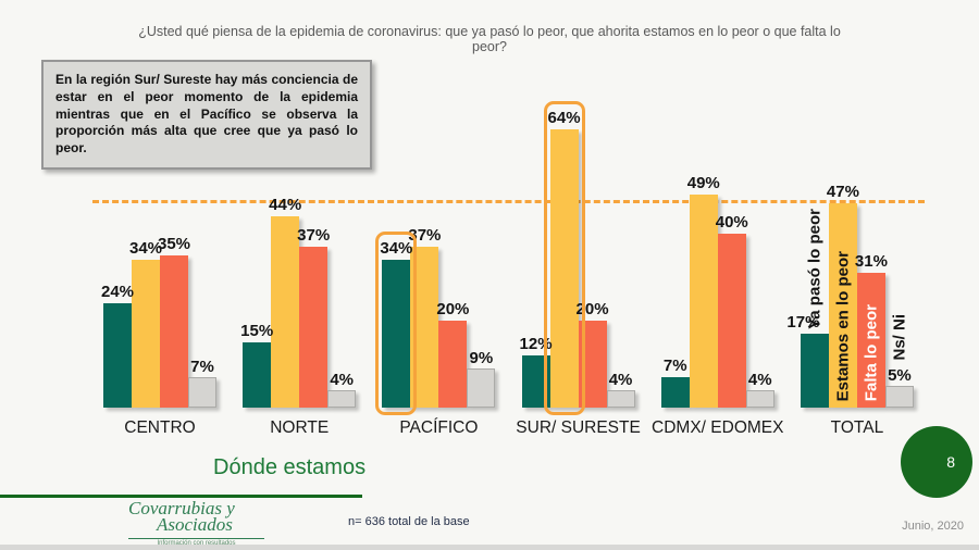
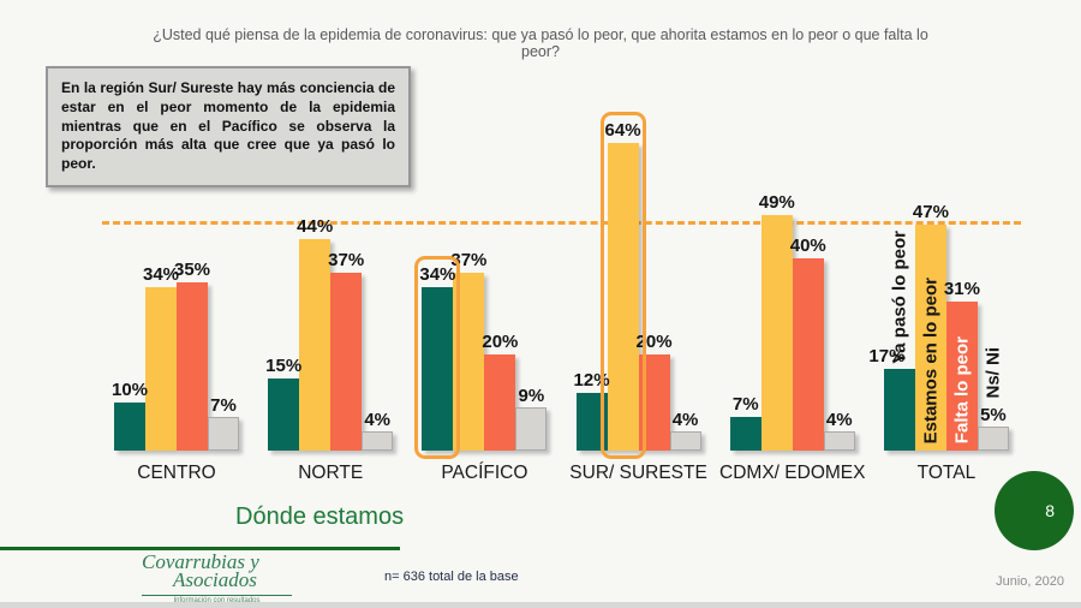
Ya pasó lo peor/CENTRO: 24% -> 10%
